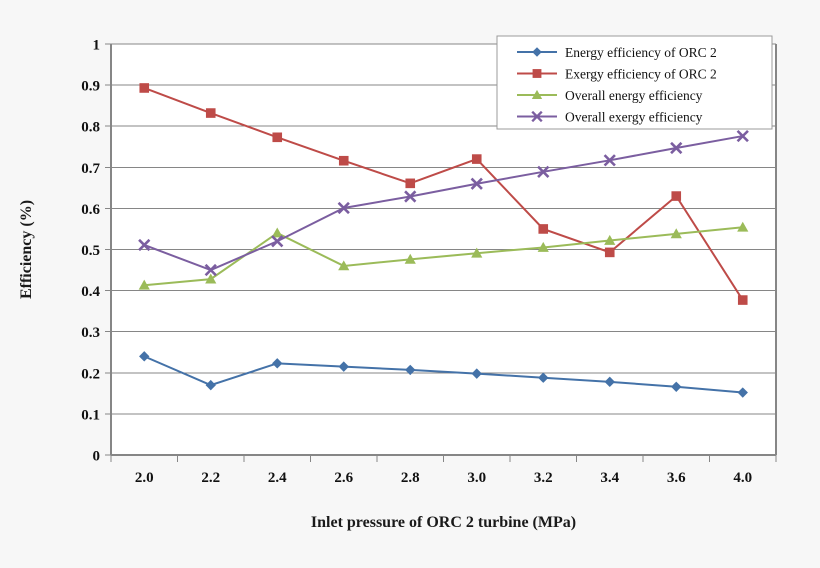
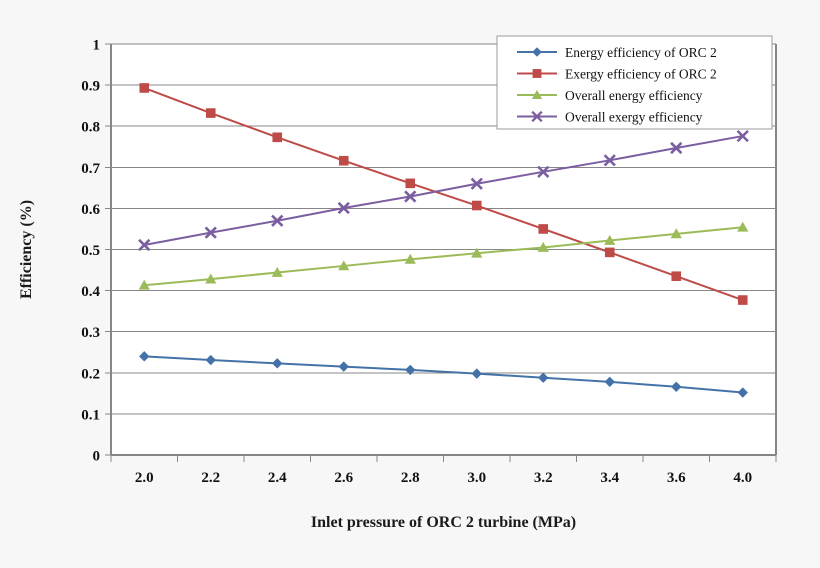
Energy efficiency of ORC 2/2.2: 0.17 -> 0.23
Overall exergy efficiency/2.2: 0.45 -> 0.54
Overall energy efficiency/2.4: 0.54 -> 0.44
Overall exergy efficiency/2.4: 0.52 -> 0.57
Exergy efficiency of ORC 2/3.0: 0.72 -> 0.61
Exergy efficiency of ORC 2/3.6: 0.63 -> 0.43
